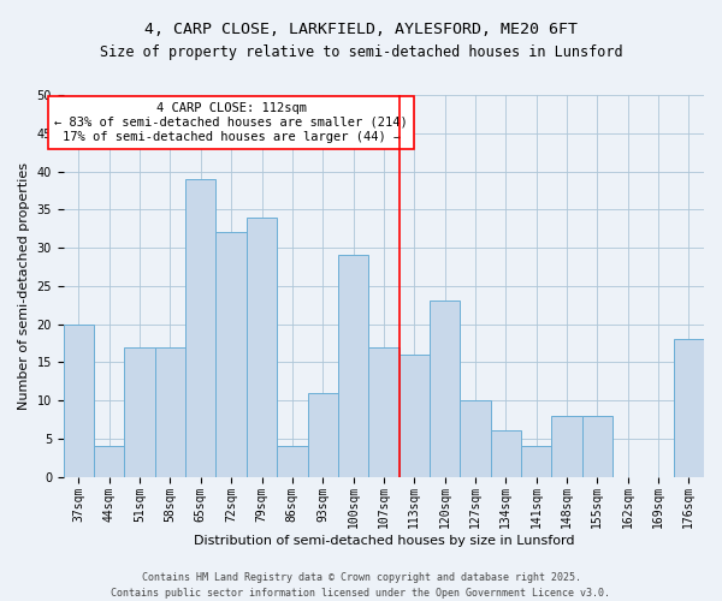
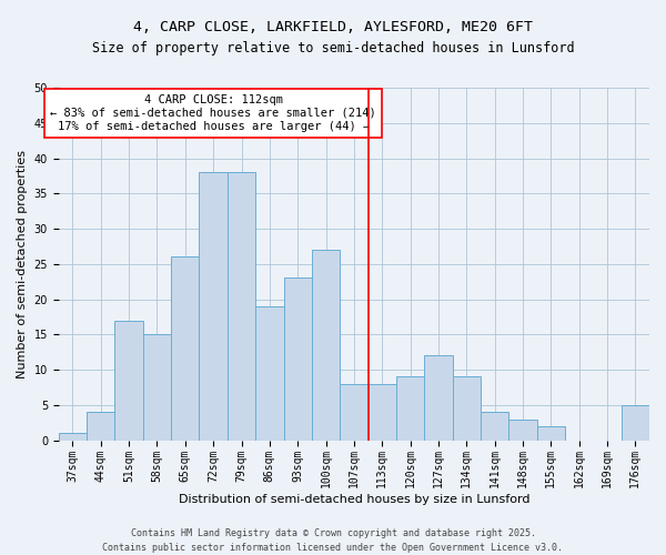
37sqm: 20 -> 1
58sqm: 17 -> 15
65sqm: 39 -> 26
72sqm: 32 -> 38
79sqm: 34 -> 38
86sqm: 4 -> 19
93sqm: 11 -> 23
100sqm: 29 -> 27
107sqm: 17 -> 8
113sqm: 16 -> 8
120sqm: 23 -> 9
127sqm: 10 -> 12
134sqm: 6 -> 9
148sqm: 8 -> 3
155sqm: 8 -> 2
176sqm: 18 -> 5
